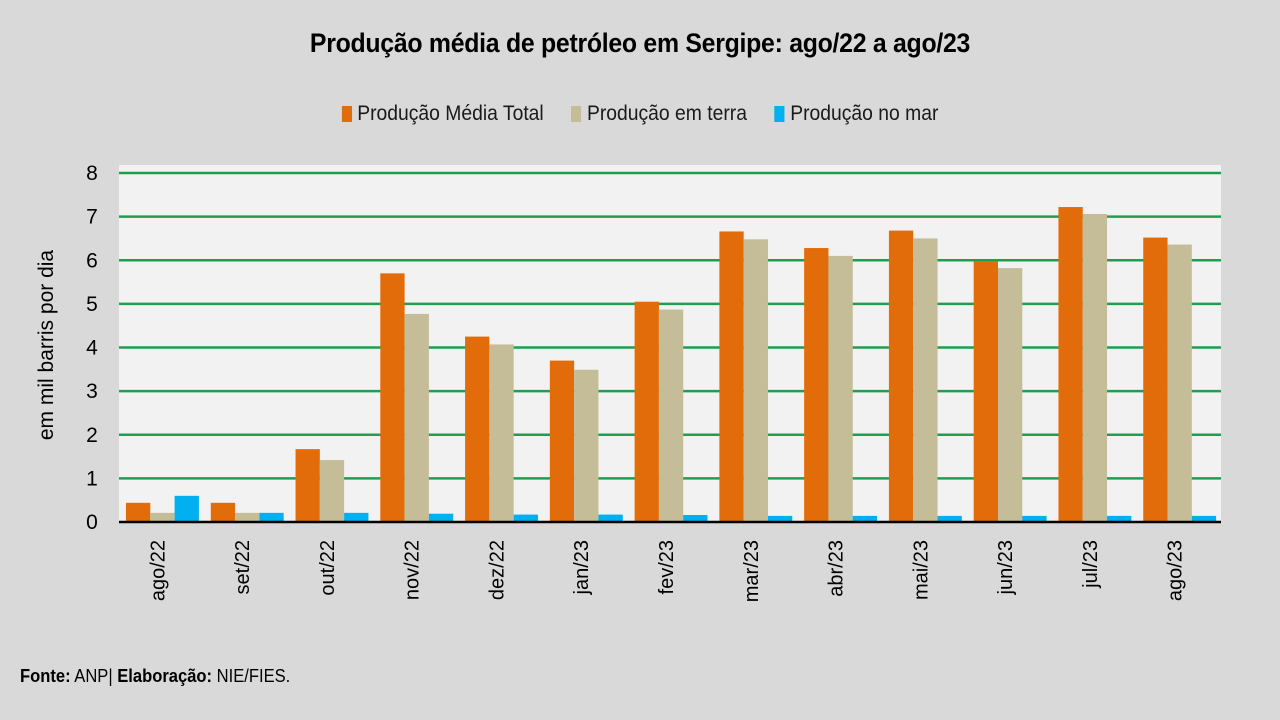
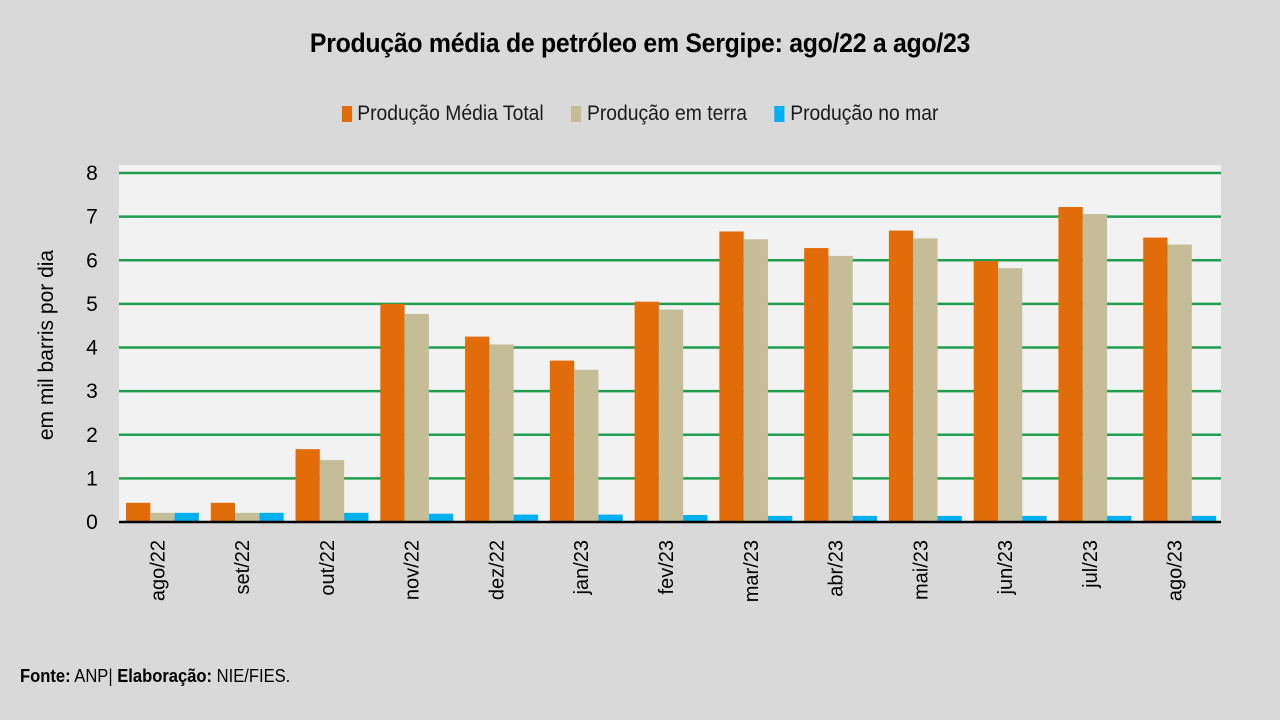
Produção no mar/ago/22: 0.6 -> 0.2
Produção Média Total/nov/22: 5.7 -> 5.0
